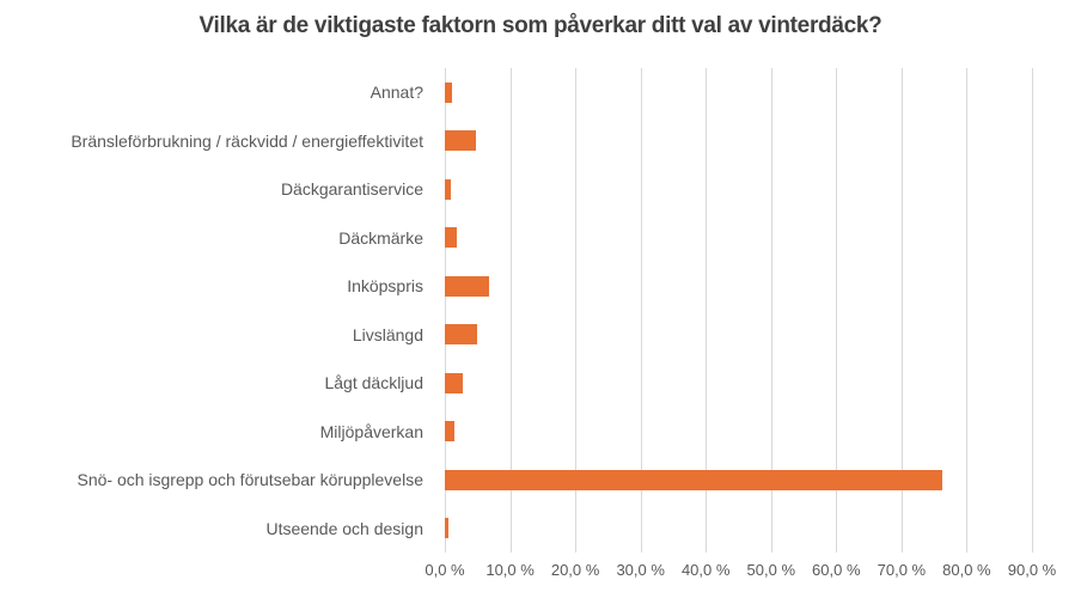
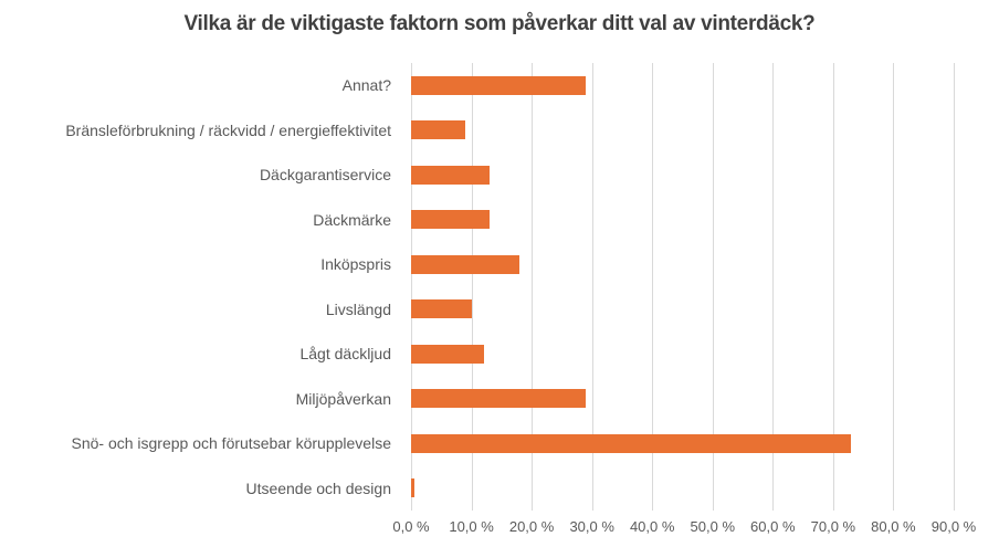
Annat?: 1% -> 29%
Bränsleförbrukning / räckvidd / energieffektivitet: 5% -> 9%
Däckgarantiservice: 1% -> 13%
Däckmärke: 2% -> 13%
Inköpspris: 7% -> 18%
Livslängd: 5% -> 10%
Lågt däckljud: 3% -> 12%
Miljöpåverkan: 1% -> 29%
Snö- och isgrepp och förutsebar körupplevelse: 76% -> 73%
